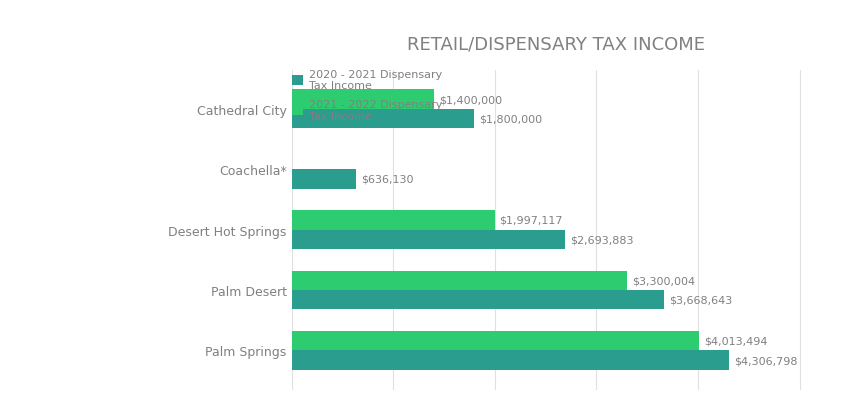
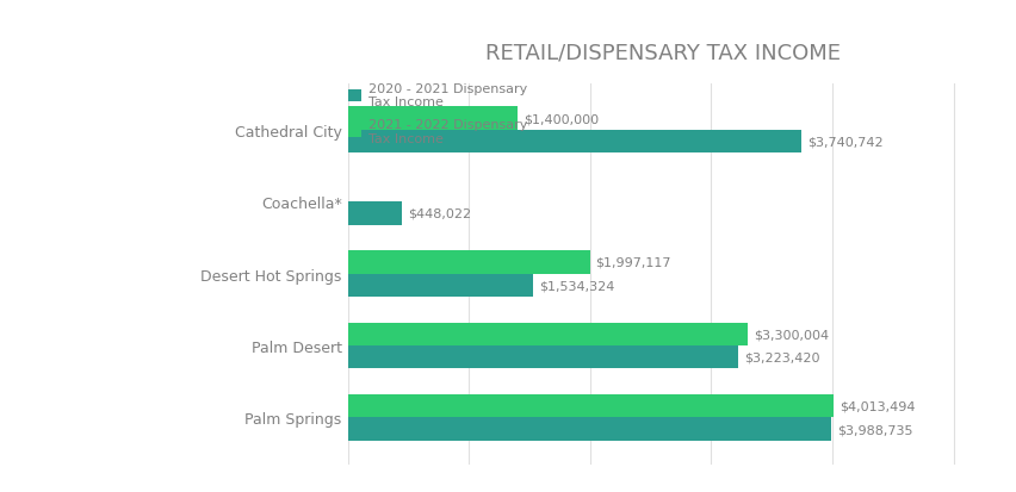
2020 - 2021 Dispensary Tax Income/Cathedral City: $1,800,000 -> $3,740,742
2020 - 2021 Dispensary Tax Income/Coachella*: $636,130 -> $448,022
2020 - 2021 Dispensary Tax Income/Desert Hot Springs: $2,693,883 -> $1,534,324
2020 - 2021 Dispensary Tax Income/Palm Desert: $3,668,643 -> $3,223,420
2020 - 2021 Dispensary Tax Income/Palm Springs: $4,306,798 -> $3,988,735
